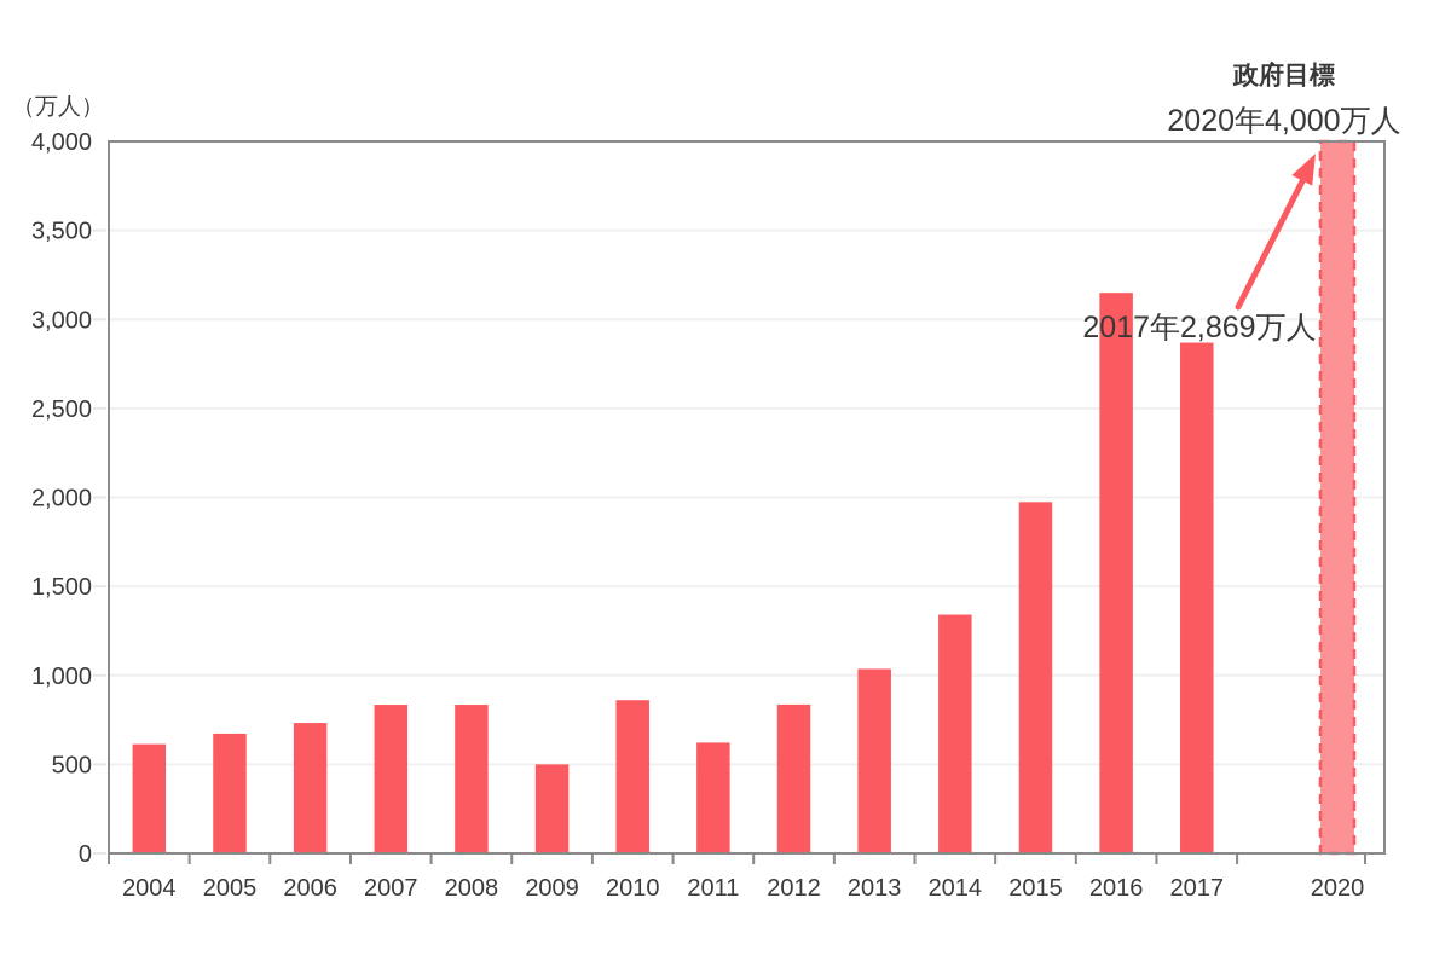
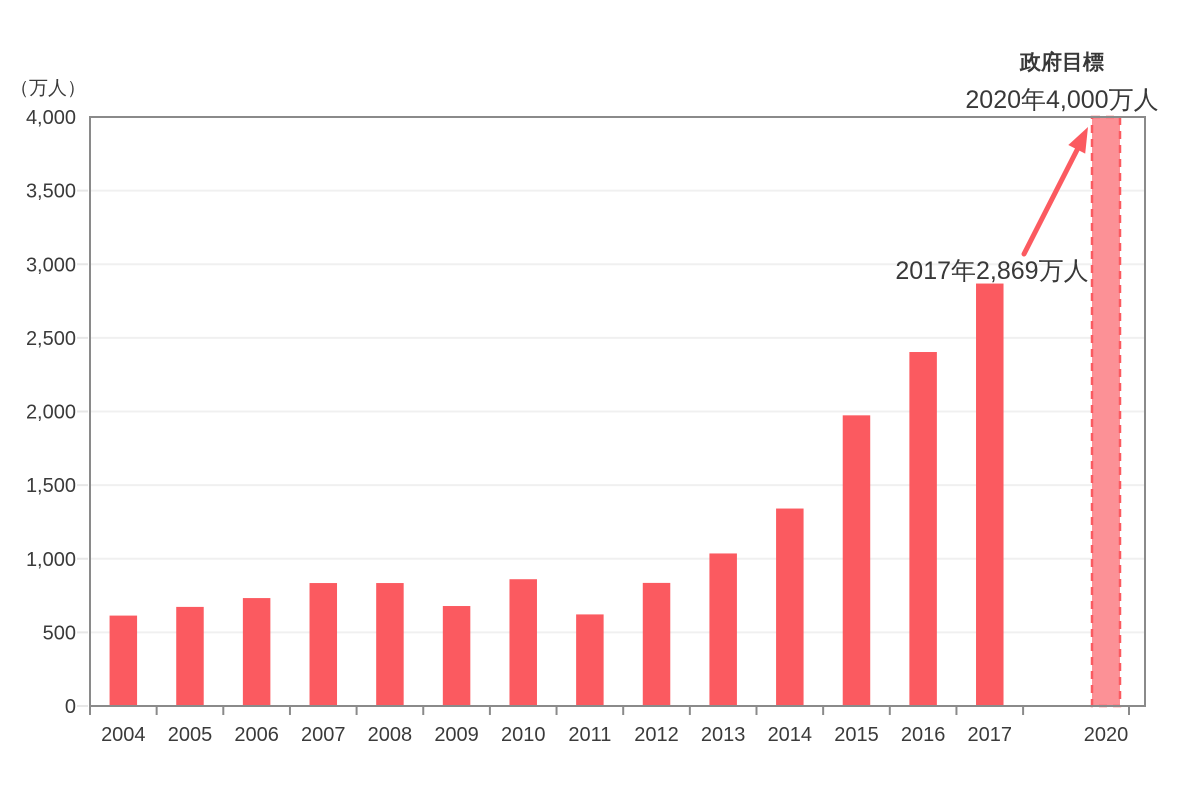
2009: 500 -> 680
2016: 3150 -> 2400
